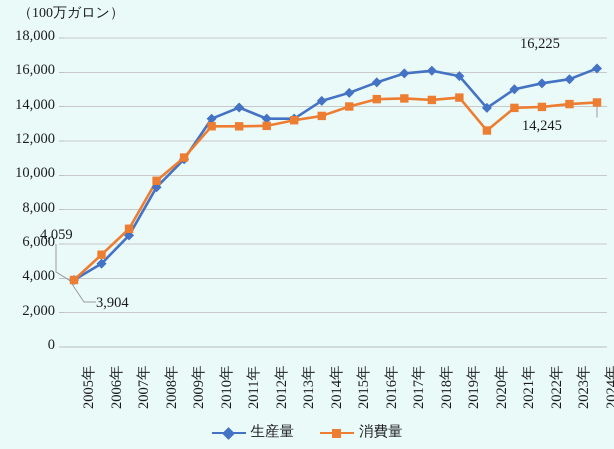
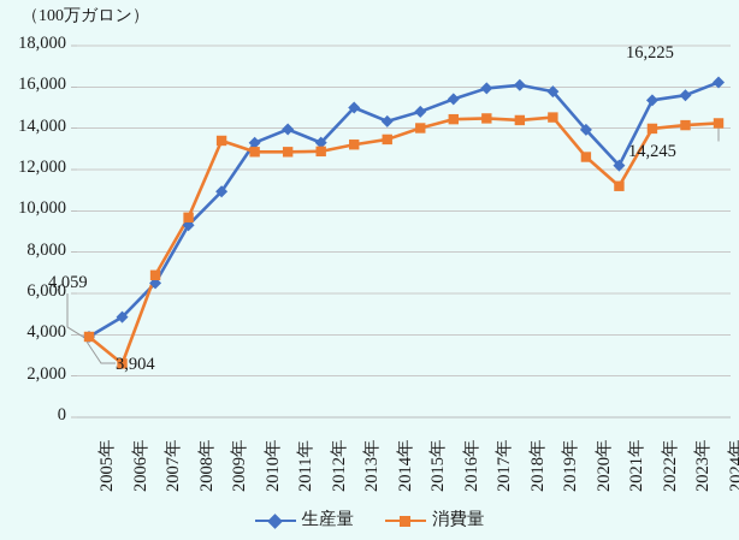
消費量/2006年: 5400 -> 2600
消費量/2009年: 11000 -> 13400
生産量/2013年: 13300 -> 15000
生産量/2021年: 15000 -> 12200
消費量/2021年: 13900 -> 11200
